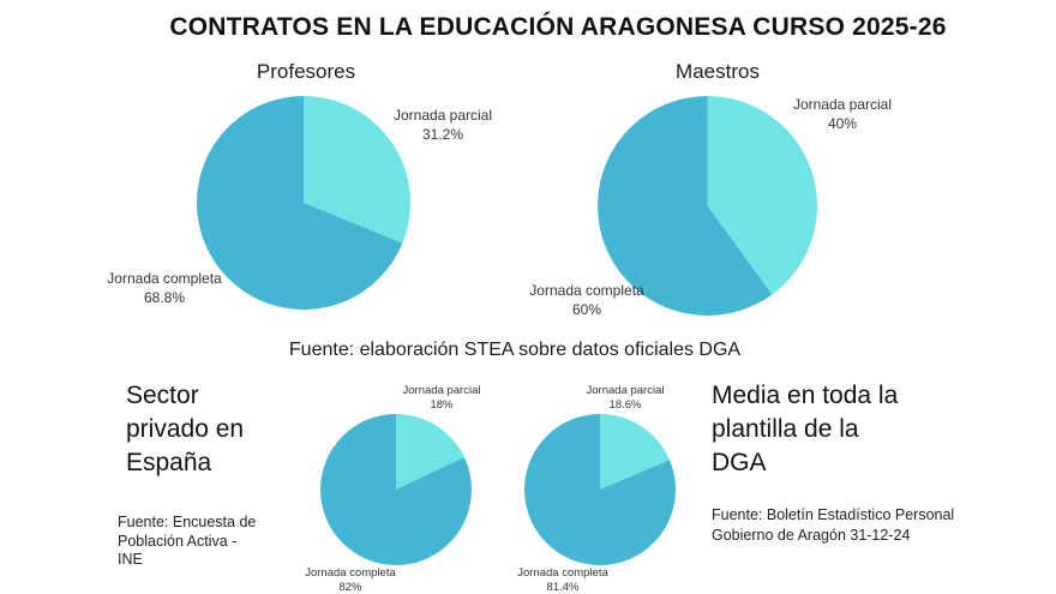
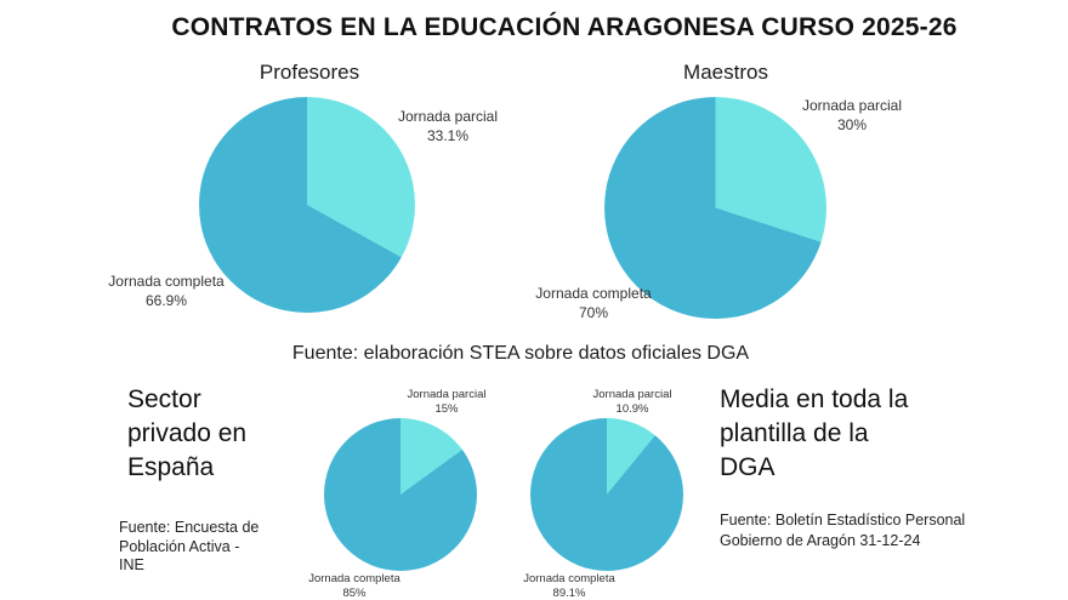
Profesores/Jornada parcial: 31.2% -> 33.1%
Profesores/Jornada completa: 68.8% -> 66.9%
Maestros/Jornada parcial: 40% -> 30%
Maestros/Jornada completa: 60% -> 70%
Sector privado en España/Jornada parcial: 18% -> 15%
Sector privado en España/Jornada completa: 82% -> 85%
Media en toda la plantilla de la DGA/Jornada parcial: 18.6% -> 10.9%
Media en toda la plantilla de la DGA/Jornada completa: 81.4% -> 89.1%
